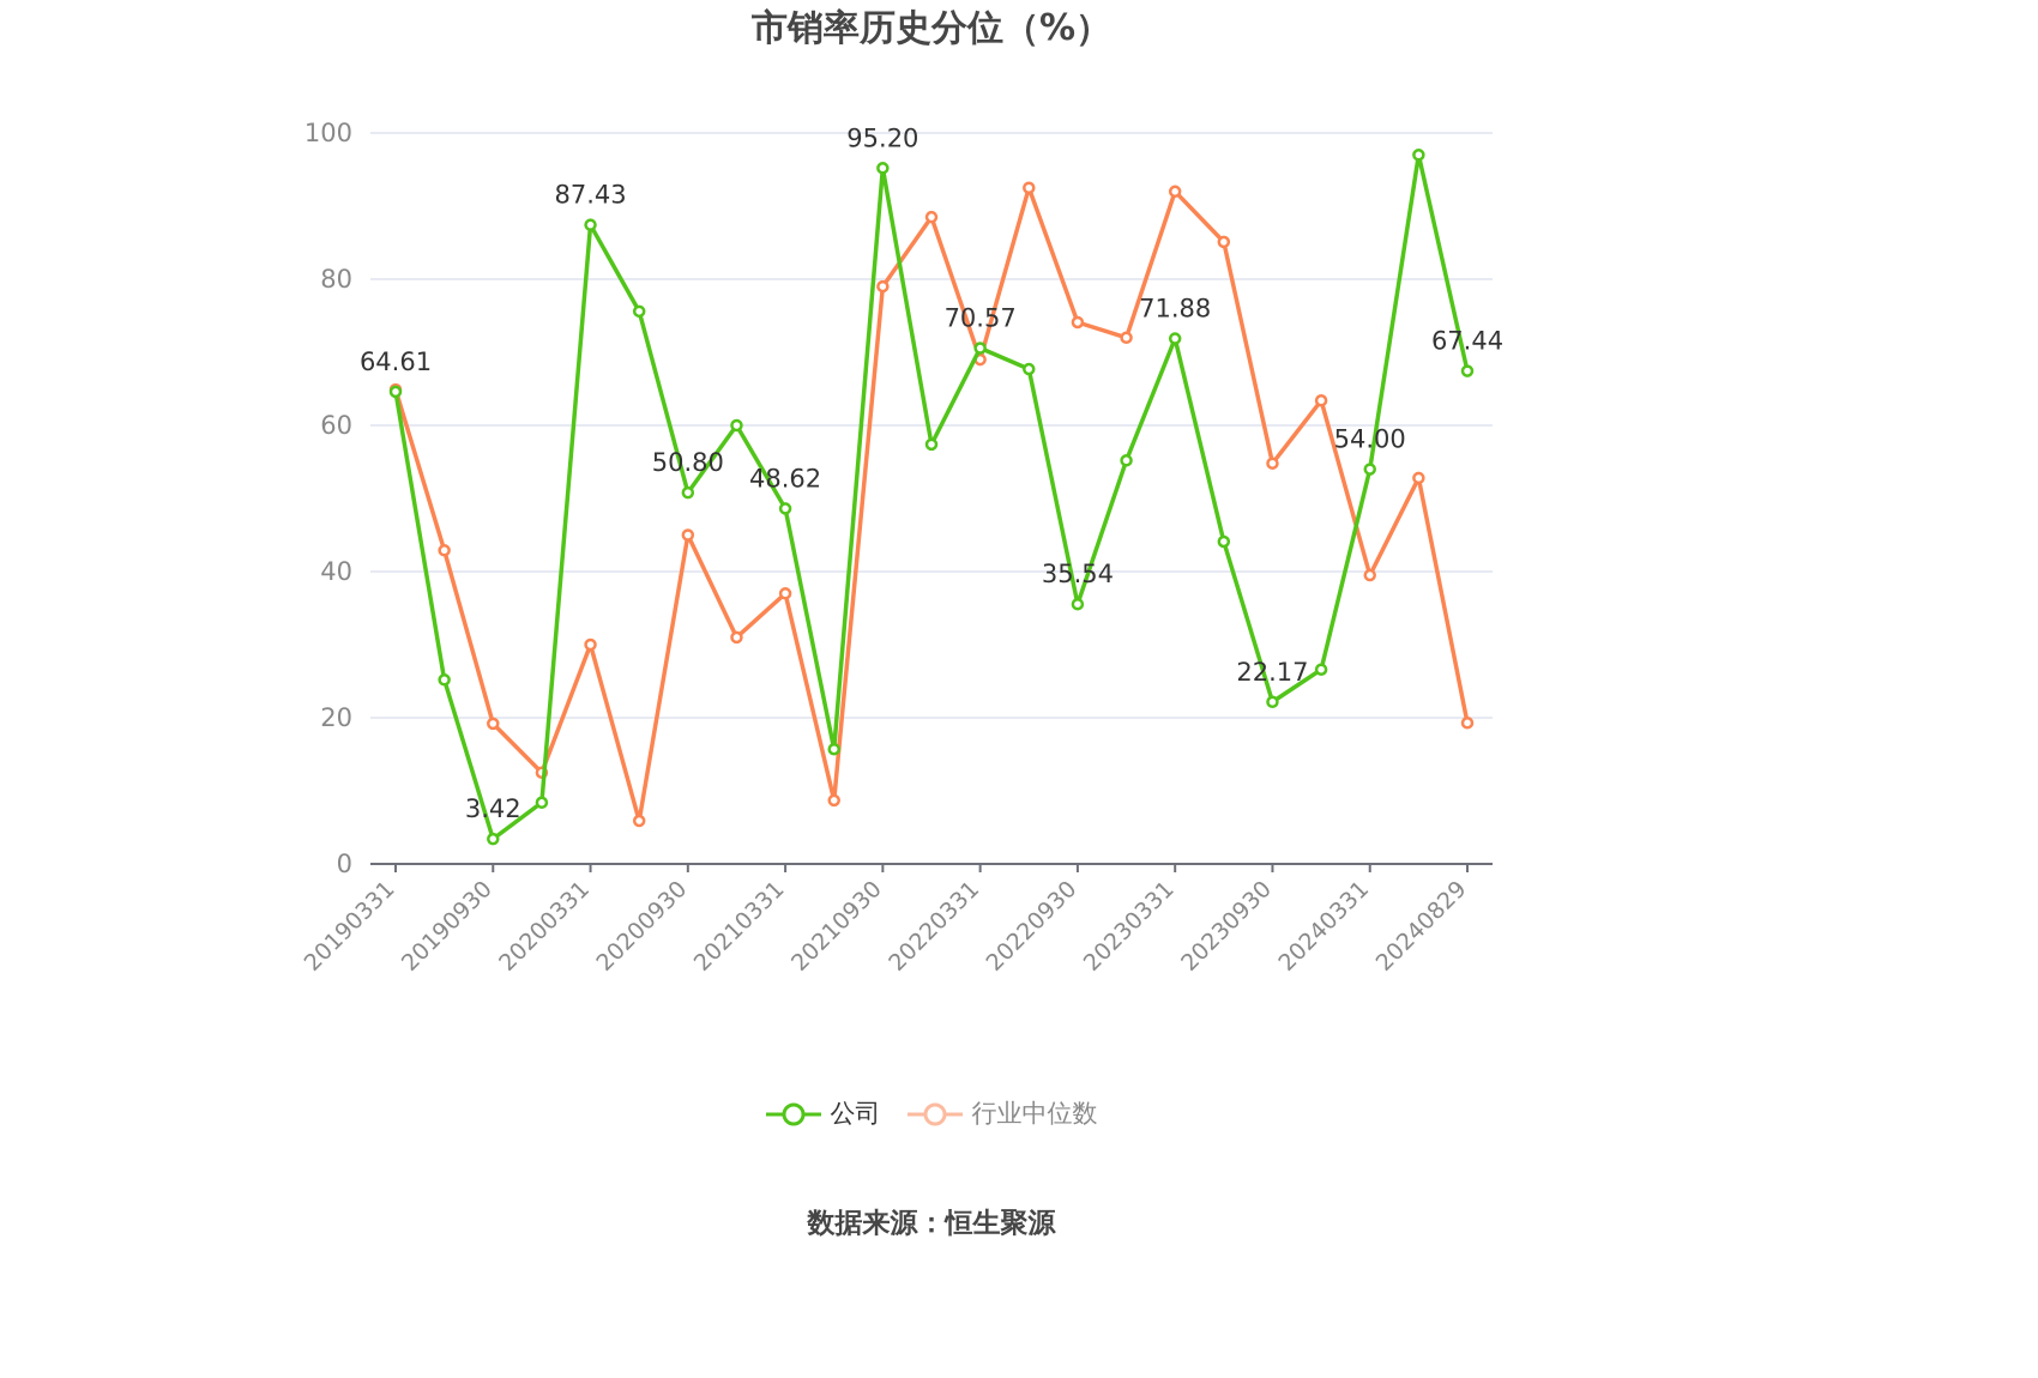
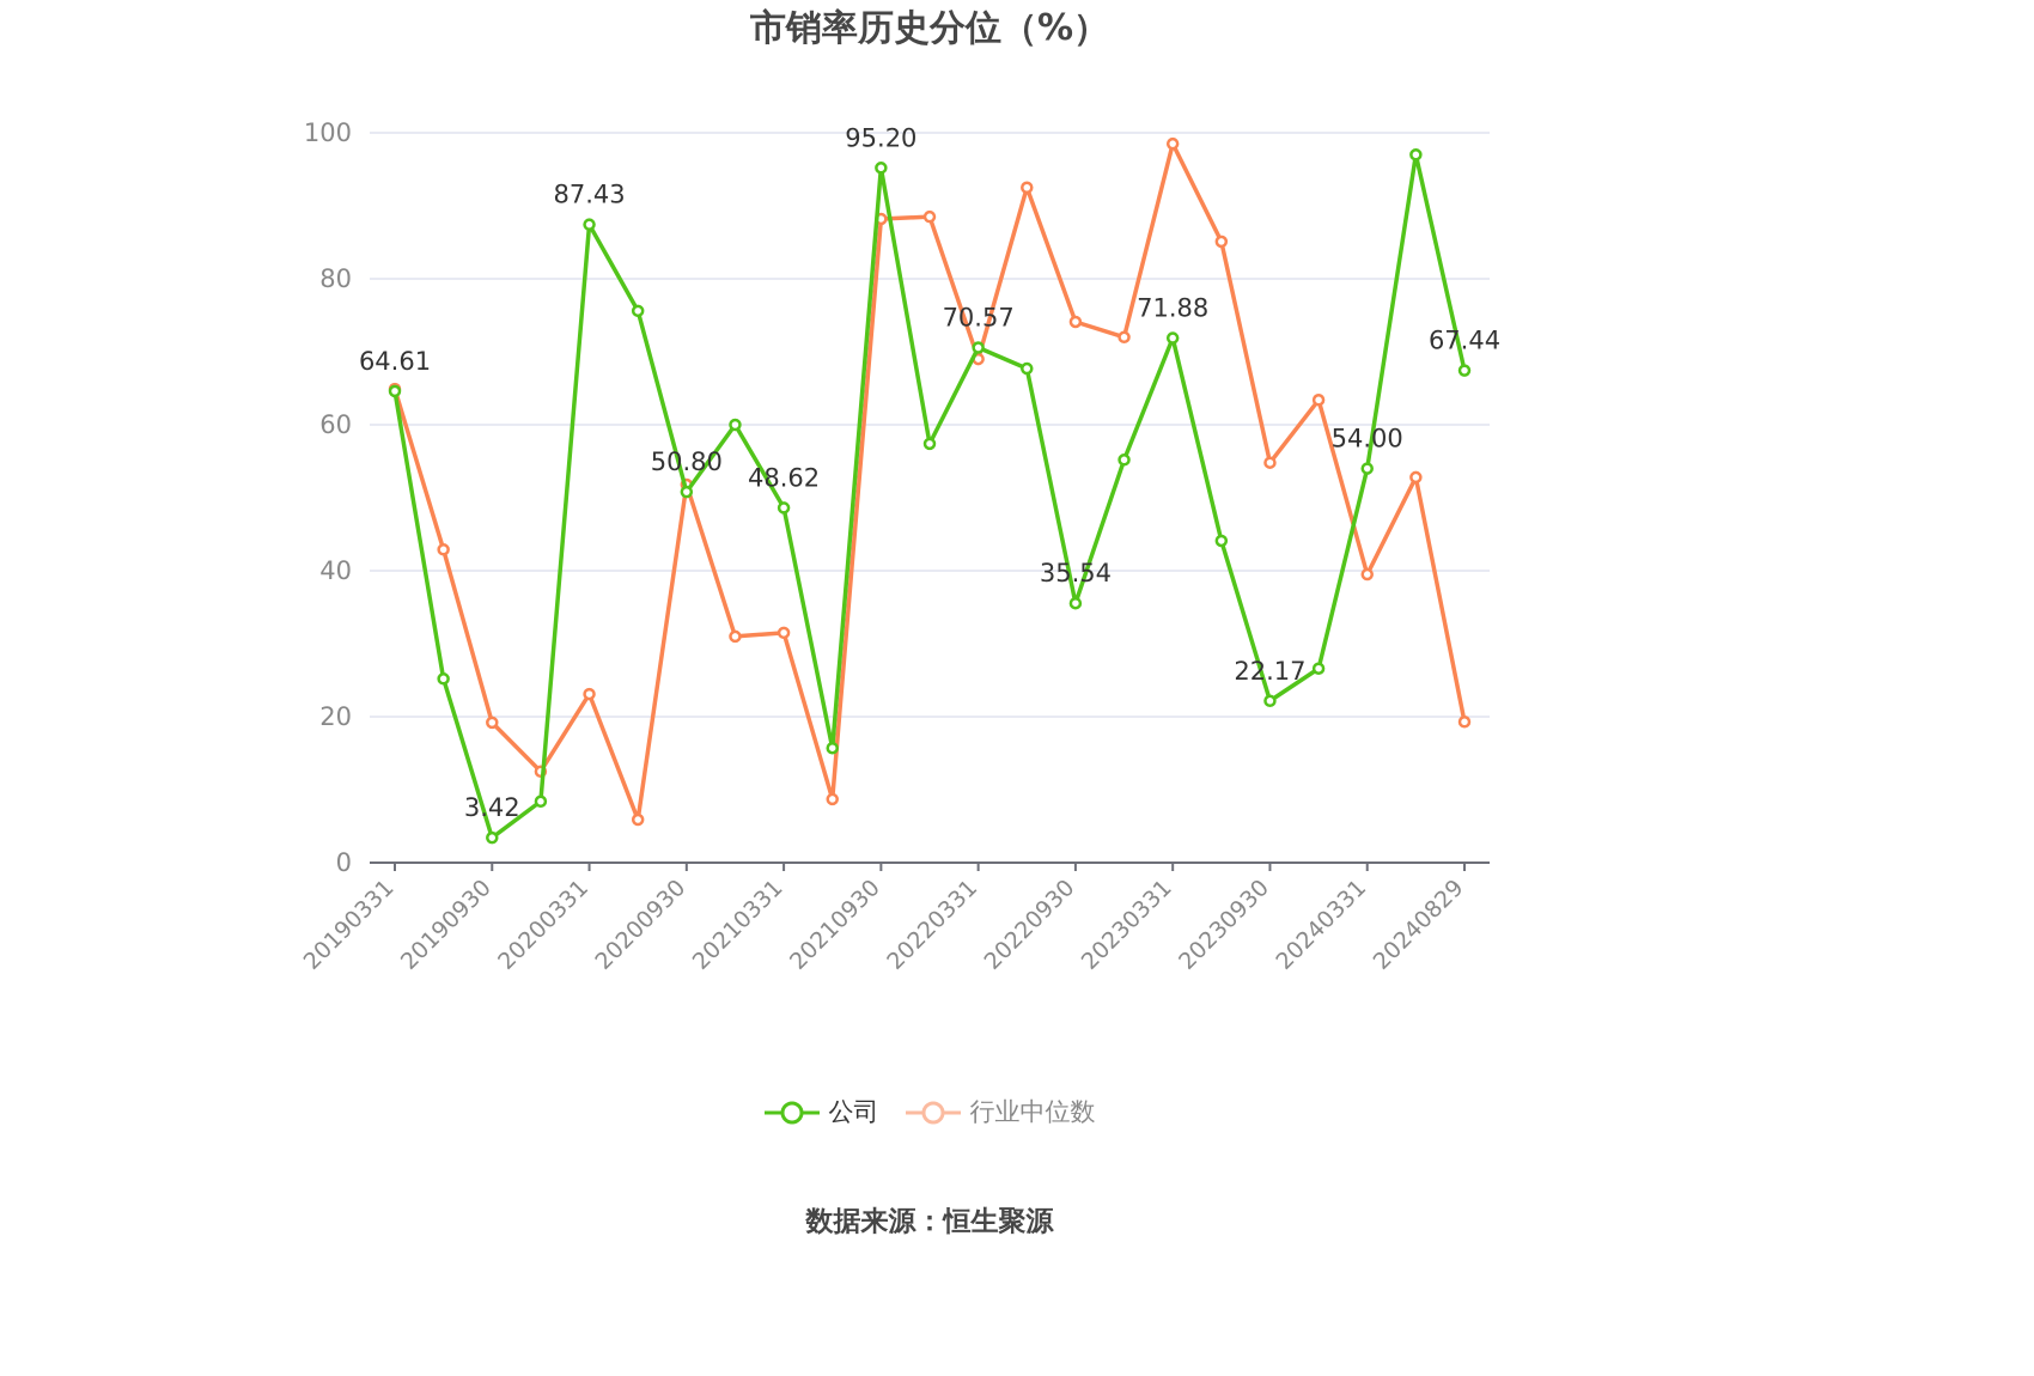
行业中位数/20200331: 30 -> 23
行业中位数/20200930: 45 -> 52
行业中位数/20210331: 37 -> 32
行业中位数/20210930: 79 -> 88
行业中位数/20230331: 92 -> 98
